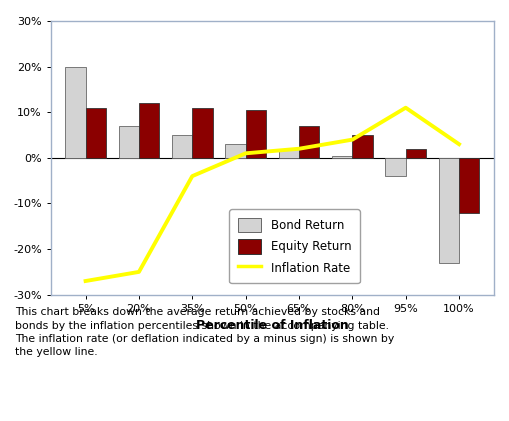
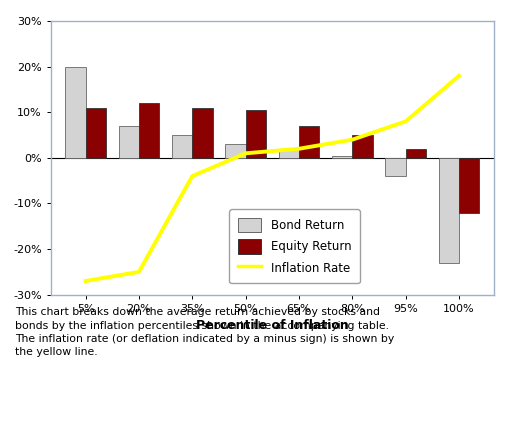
Inflation Rate/95%: 11% -> 8%
Inflation Rate/100%: 3% -> 18%
